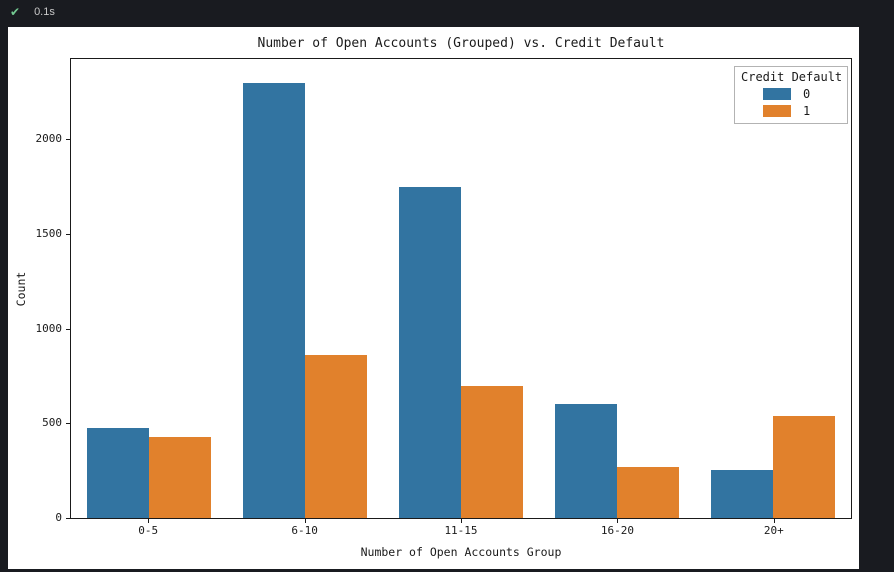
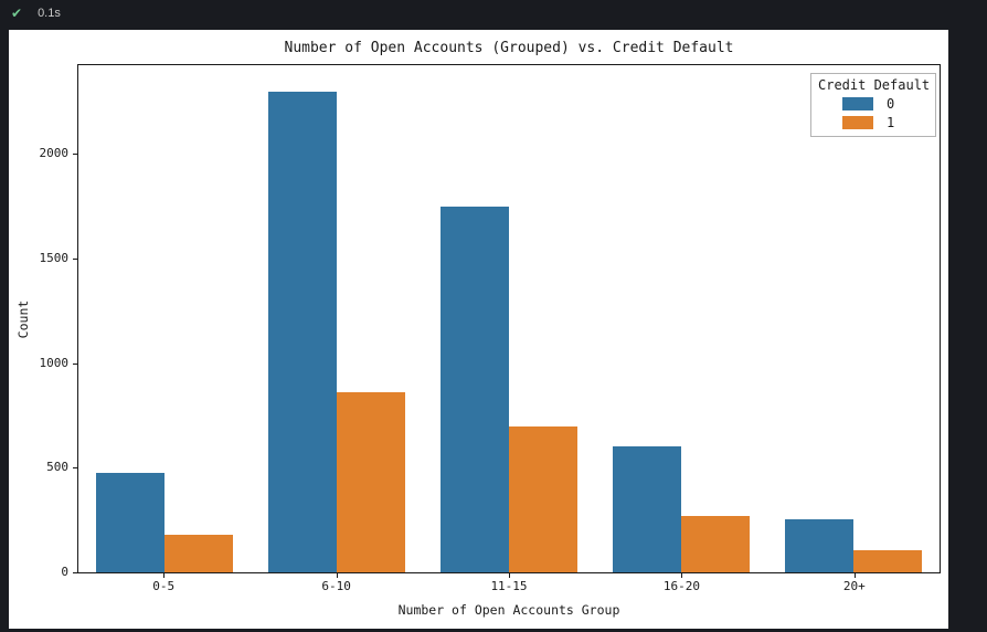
1/0-5: 430 -> 180
1/20+: 540 -> 100
